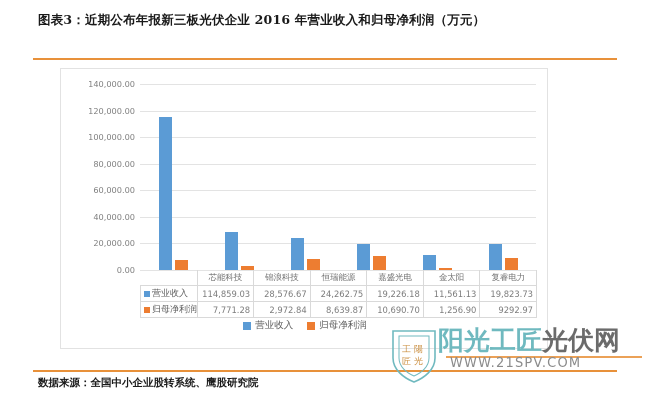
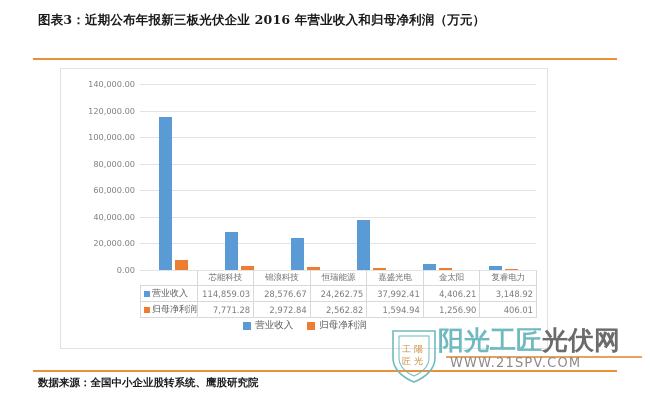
归母净利润/恒瑞能源: 8,639.87 -> 2,562.82
营业收入/嘉盛光电: 19,226.18 -> 37,992.41
归母净利润/嘉盛光电: 10,690.70 -> 1,594.94
营业收入/金太阳: 11,561.13 -> 4,406.21
营业收入/复睿电力: 19,823.73 -> 3,148.92
归母净利润/复睿电力: 9292.97 -> 406.01
